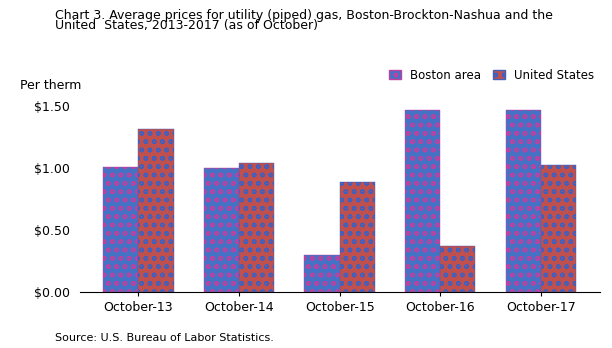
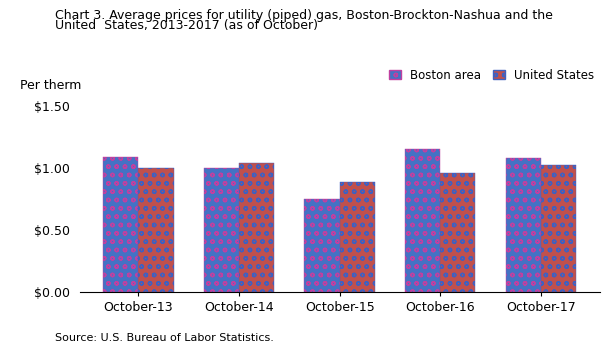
Boston area/October-13: $1.01 -> $1.09
United States/October-13: $1.32 -> $1.00
Boston area/October-15: $0.30 -> $0.75
Boston area/October-16: $1.47 -> $1.16
United States/October-16: $0.37 -> $0.96
Boston area/October-17: $1.47 -> $1.08
